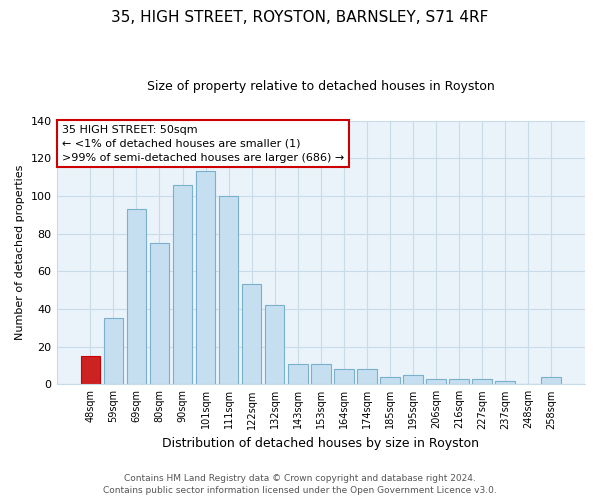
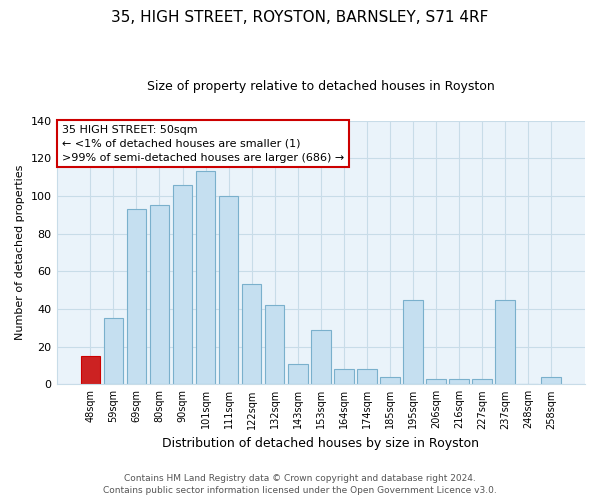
80sqm: 75 -> 95
153sqm: 11 -> 29
195sqm: 5 -> 45
237sqm: 2 -> 45
